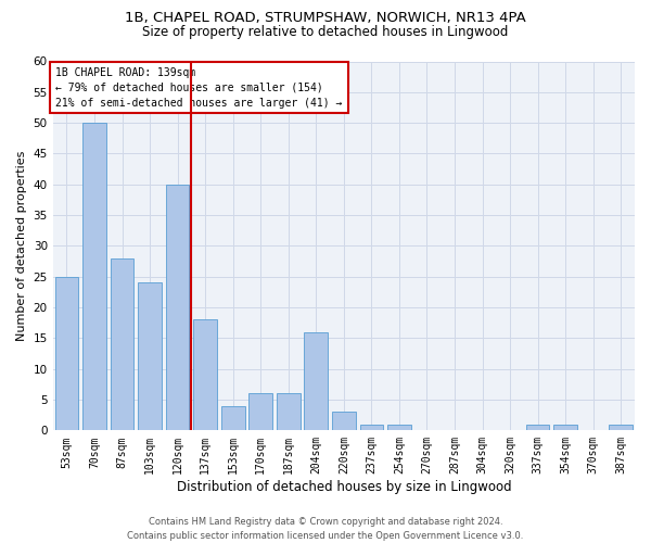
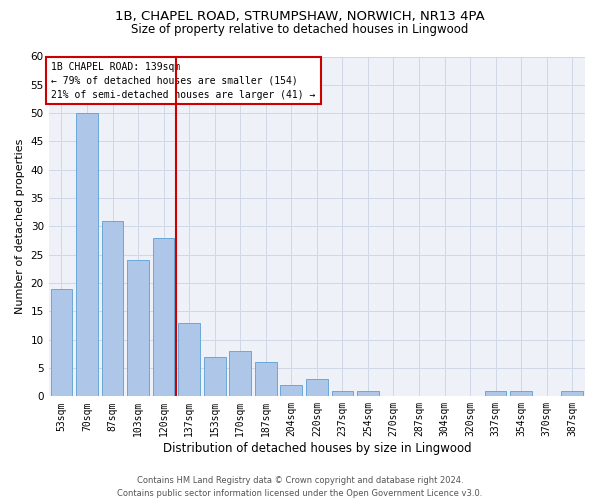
53sqm: 25 -> 19
87sqm: 28 -> 31
120sqm: 40 -> 28
137sqm: 18 -> 13
153sqm: 4 -> 7
170sqm: 6 -> 8
204sqm: 16 -> 2
